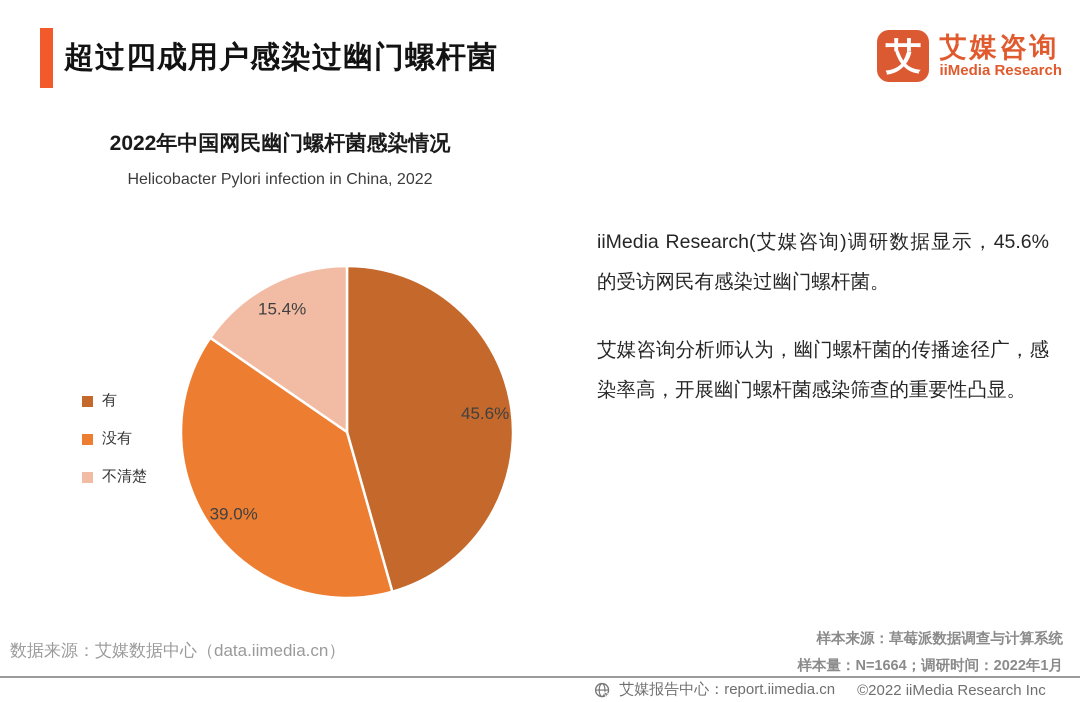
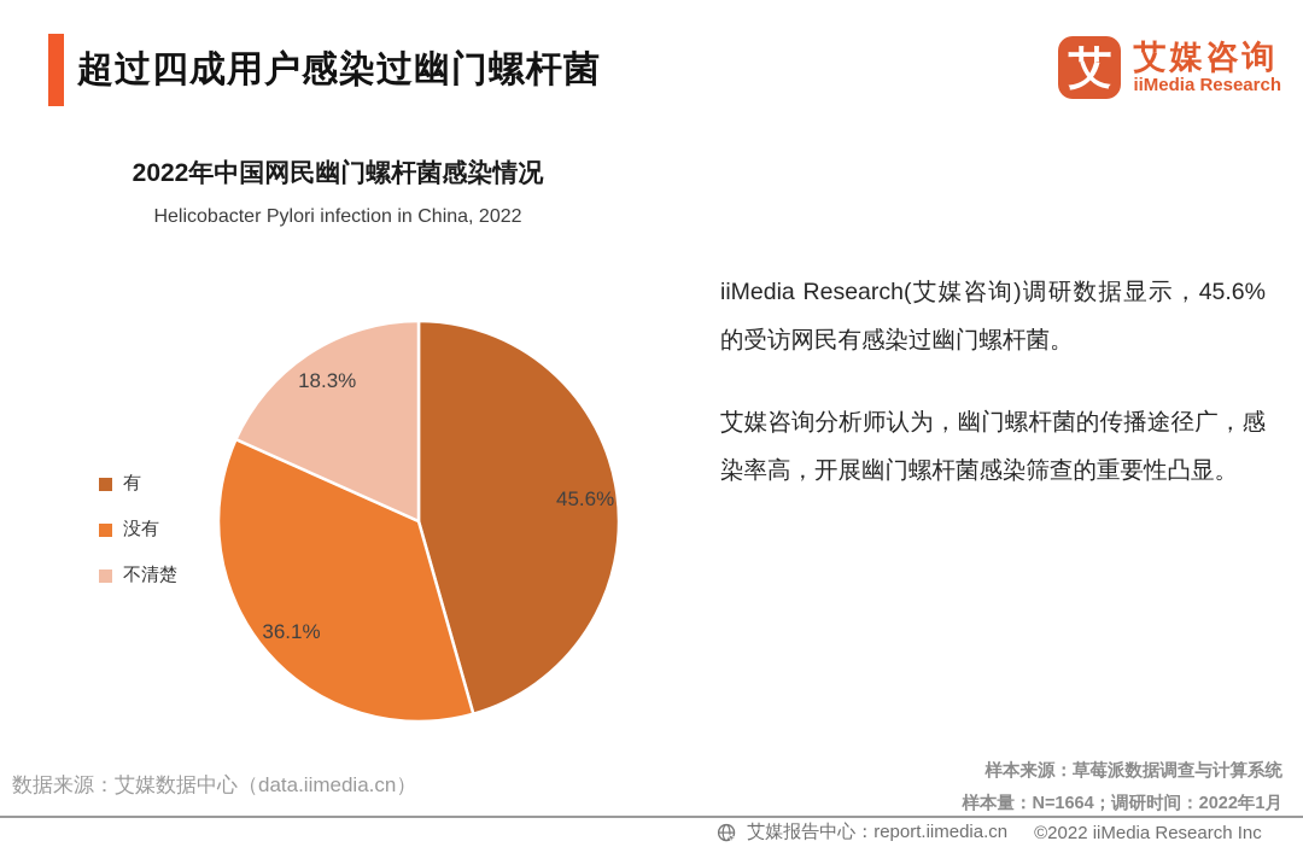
没有: 39.0% -> 36.1%
不清楚: 15.4% -> 18.3%
